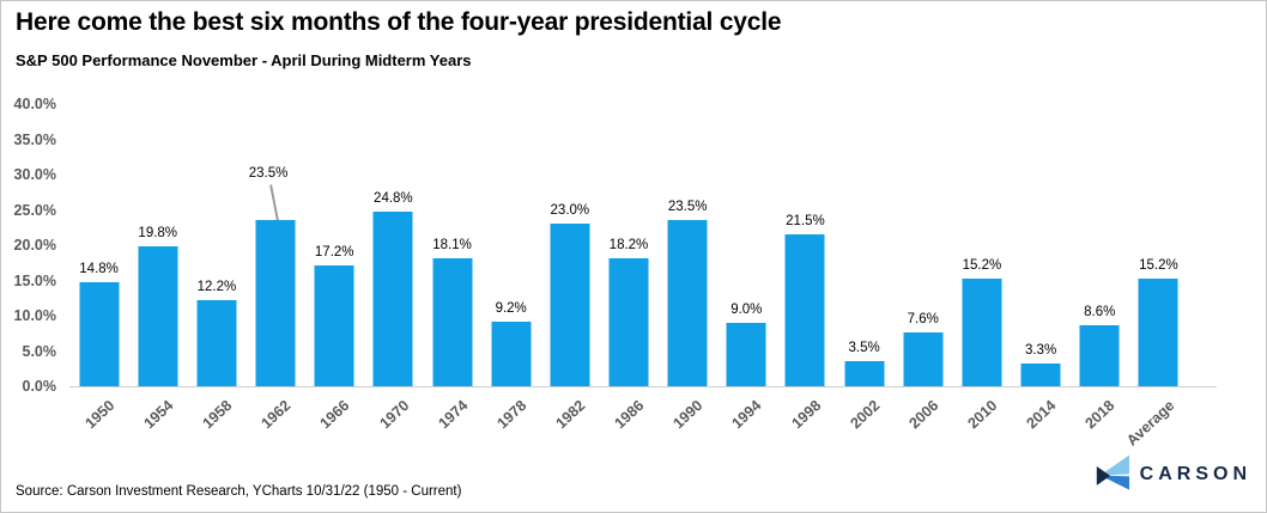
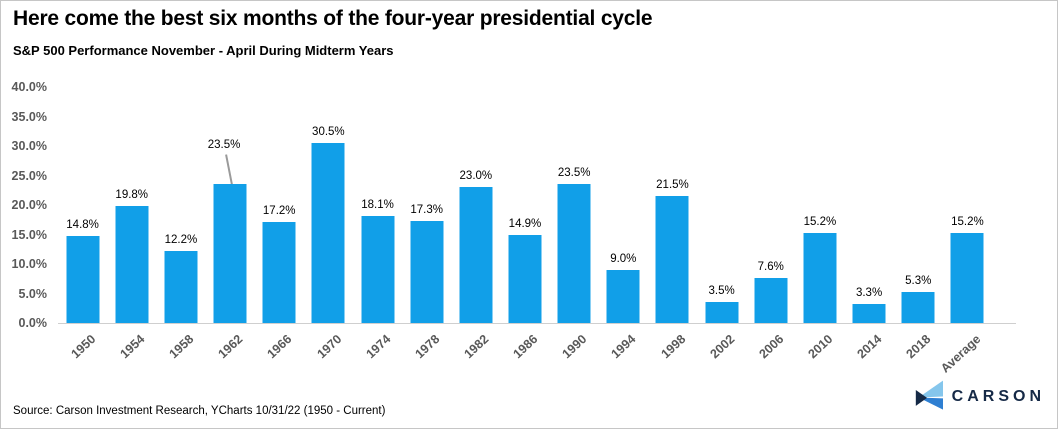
1970: 24.8% -> 30.5%
1978: 9.2% -> 17.3%
1986: 18.2% -> 14.9%
2018: 8.6% -> 5.3%
